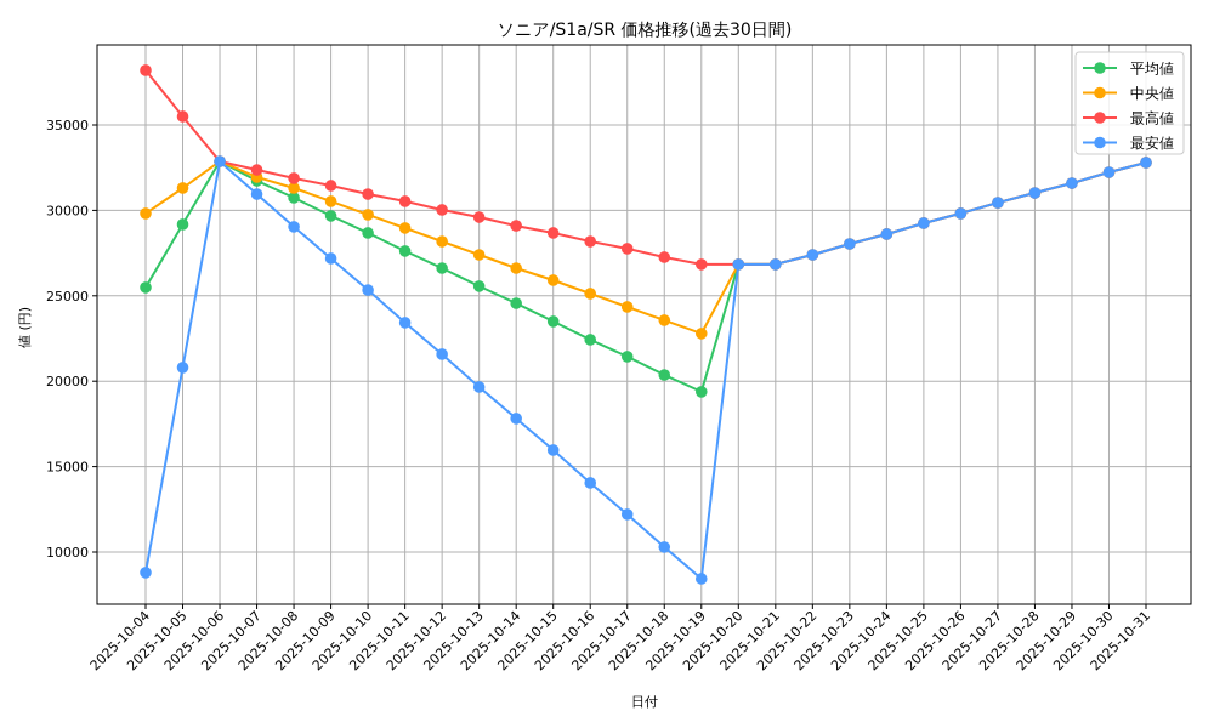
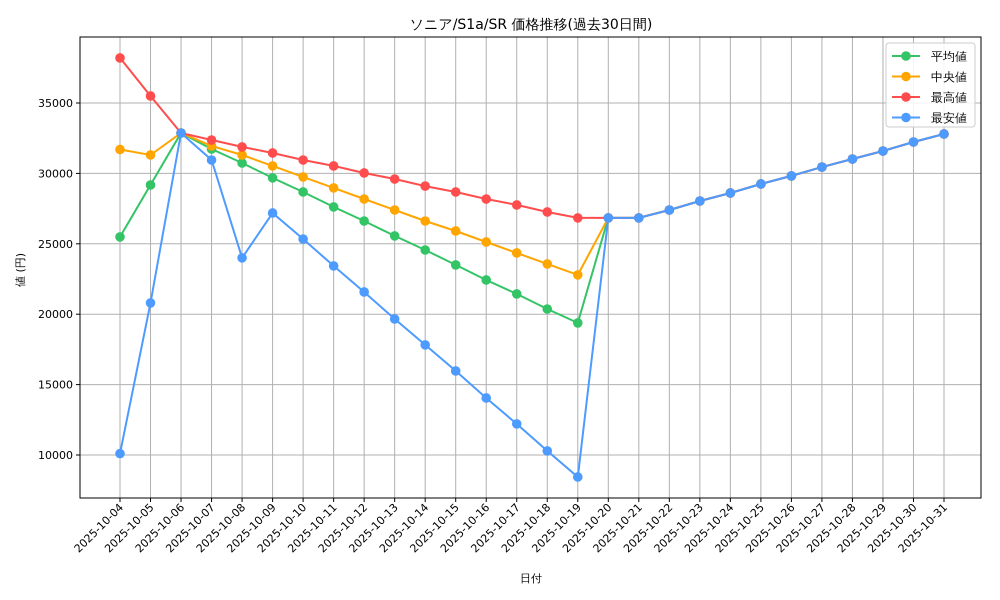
中央値/2025-10-04: 29800 -> 31700
最安値/2025-10-04: 8800 -> 10100
最安値/2025-10-08: 29000 -> 24000
